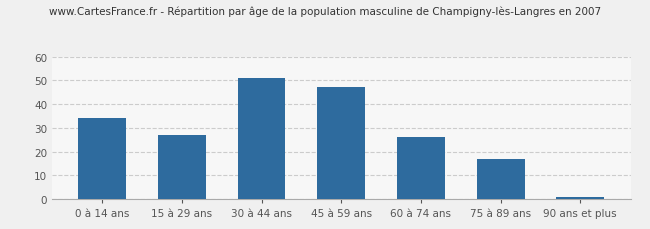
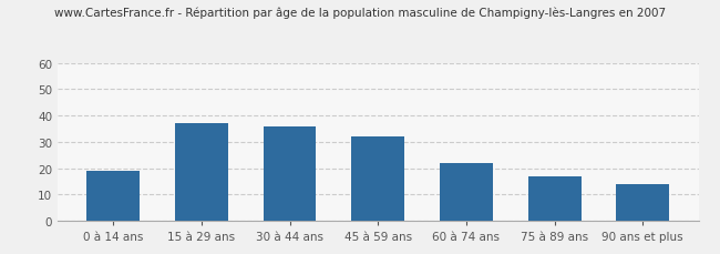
0 à 14 ans: 34 -> 19
15 à 29 ans: 27 -> 37
30 à 44 ans: 51 -> 36
45 à 59 ans: 47 -> 32
60 à 74 ans: 26 -> 22
90 ans et plus: 1 -> 14
